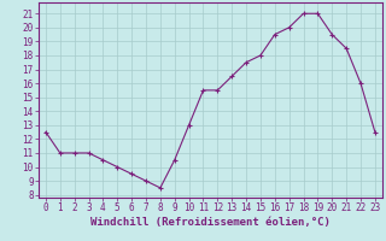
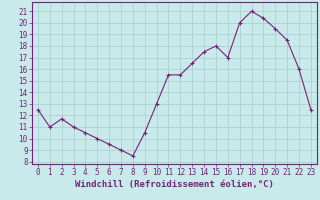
2: 11.0 -> 11.7
16: 19.5 -> 17.0
19: 21.0 -> 20.4
